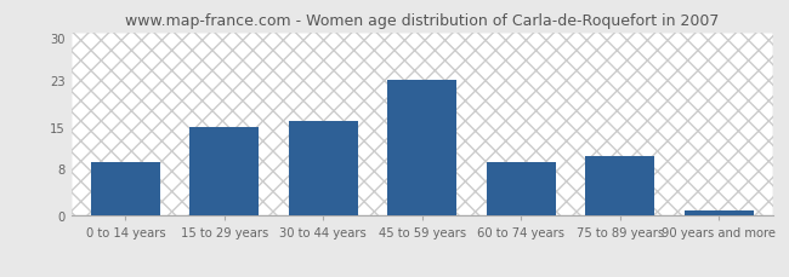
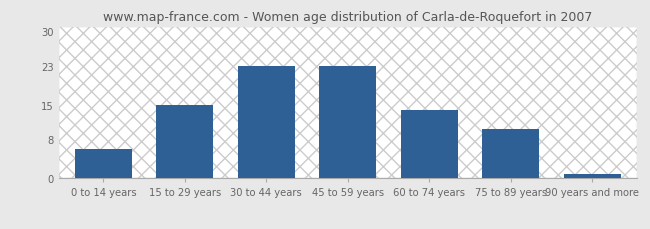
0 to 14 years: 9 -> 6
30 to 44 years: 16 -> 23
60 to 74 years: 9 -> 14
